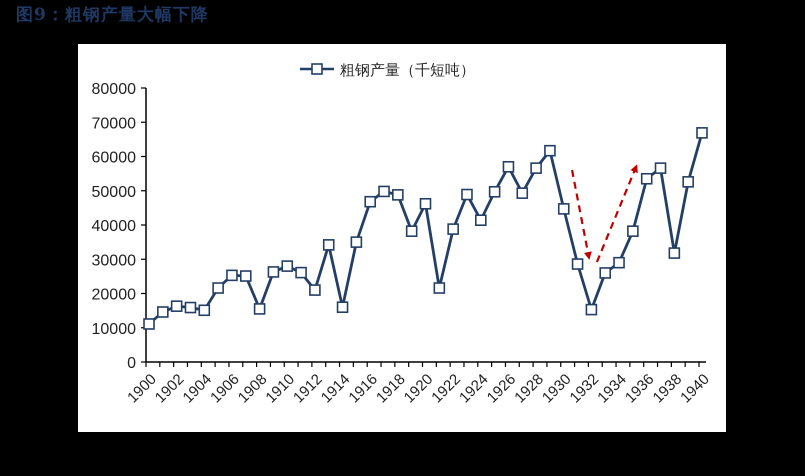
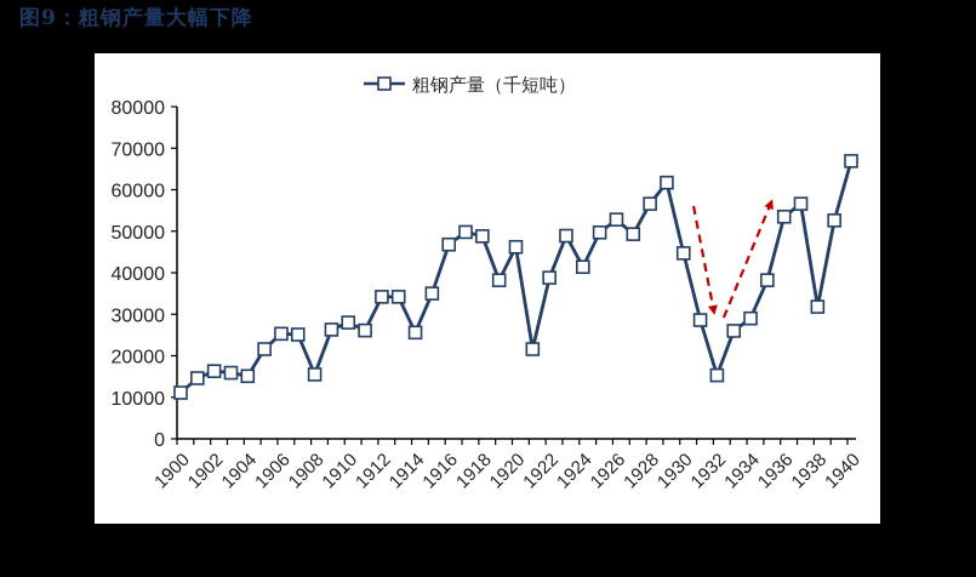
1912: 21000 -> 34000
1914: 16000 -> 26000
1926: 57000 -> 53000
